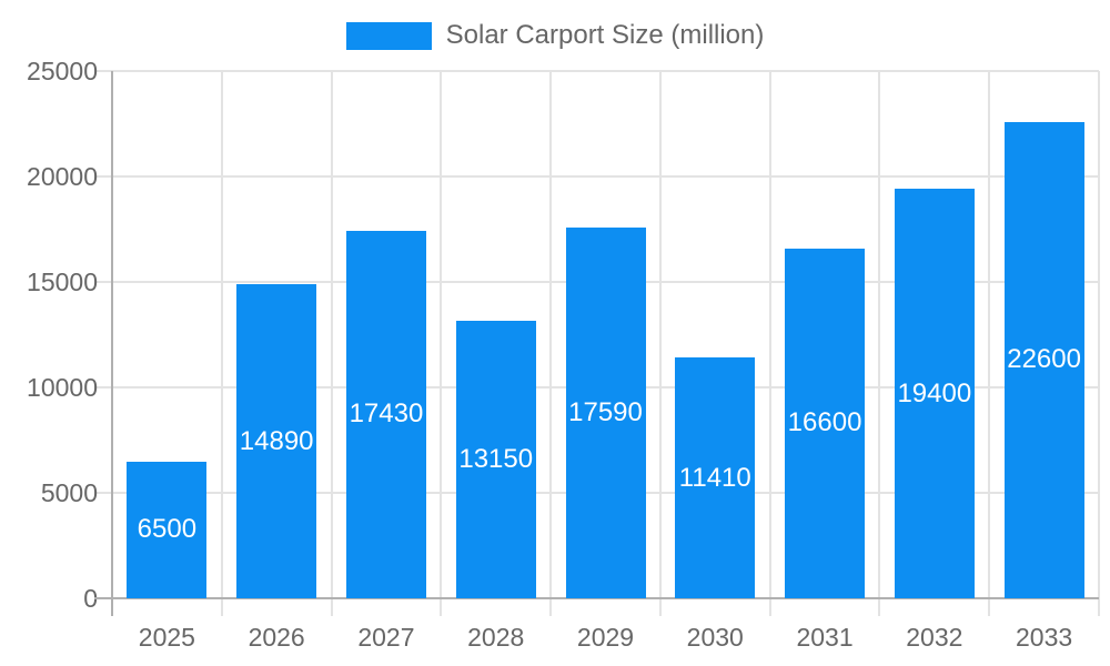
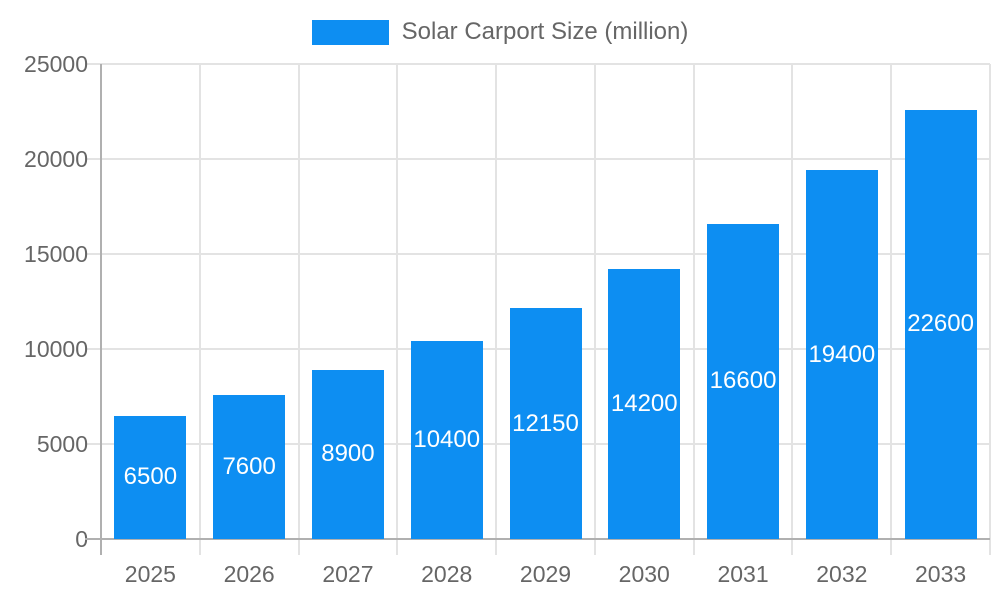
2026: 14890 -> 7600
2027: 17430 -> 8900
2028: 13150 -> 10400
2029: 17590 -> 12150
2030: 11410 -> 14200
